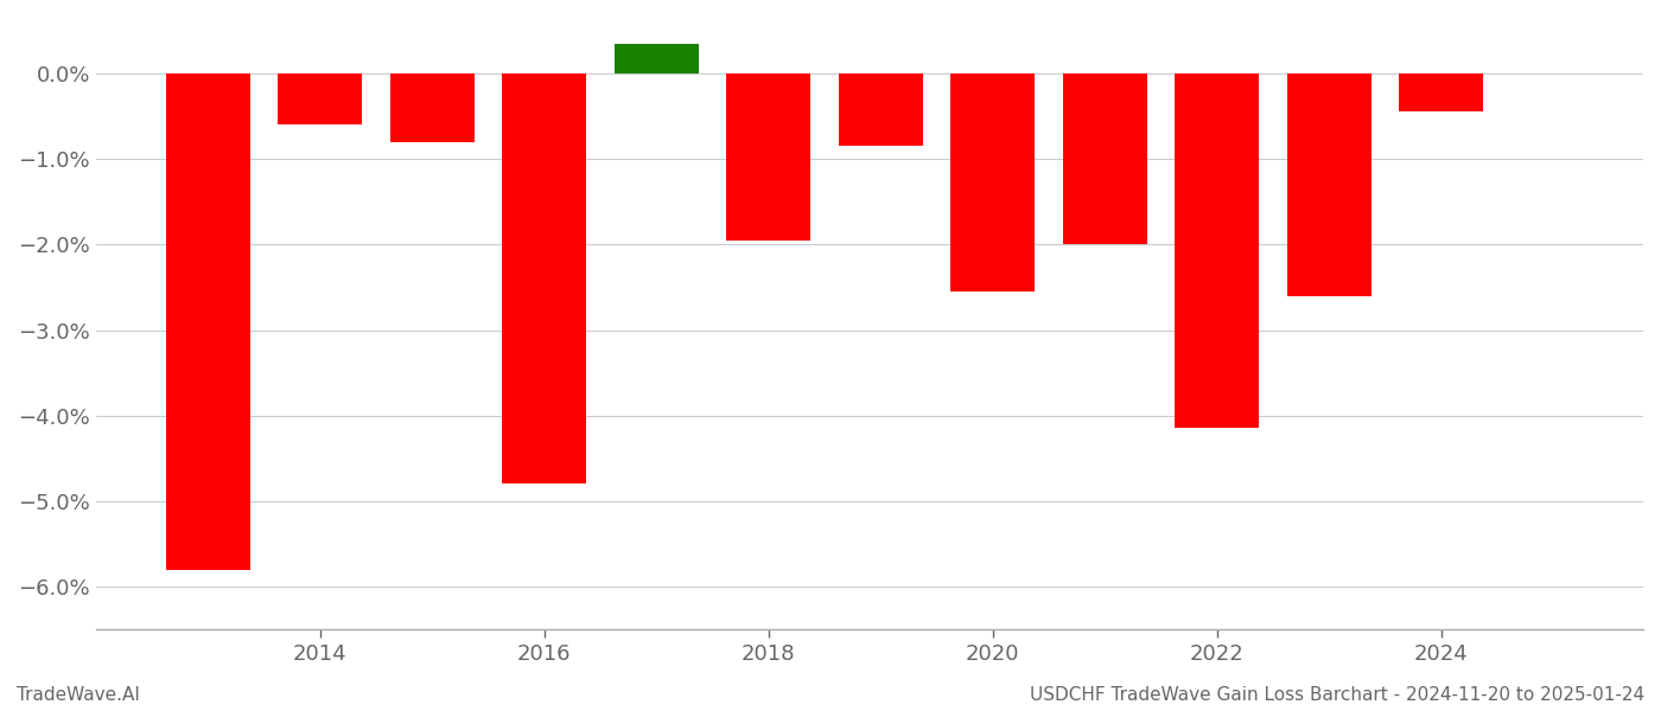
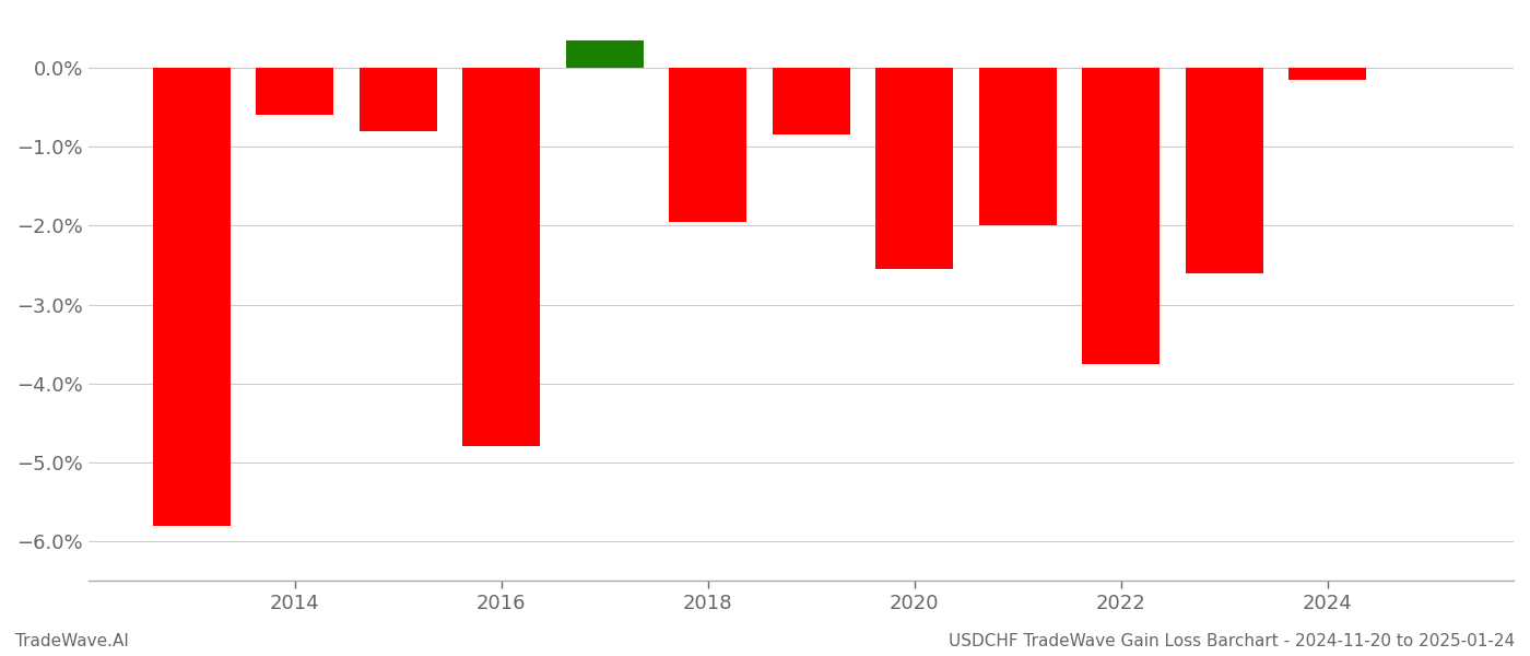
2022: -4.14% -> -3.75%
2024: -0.44% -> -0.15%
